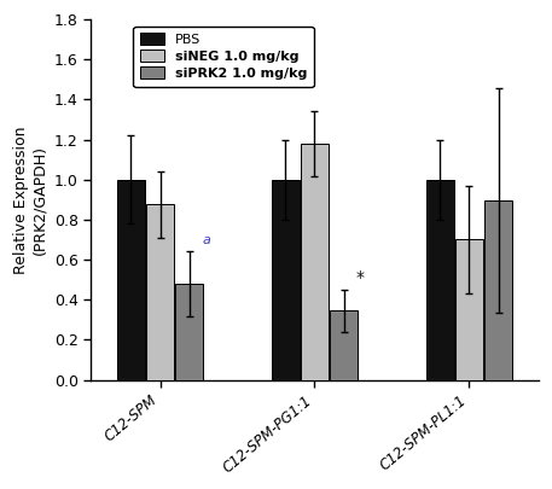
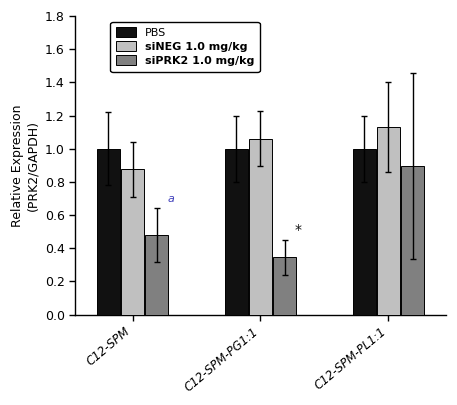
siNEG 1.0 mg/kg/C12-SPM-PG1:1: 1.18 -> 1.06
siNEG 1.0 mg/kg/C12-SPM-PL1:1: 0.70 -> 1.13
